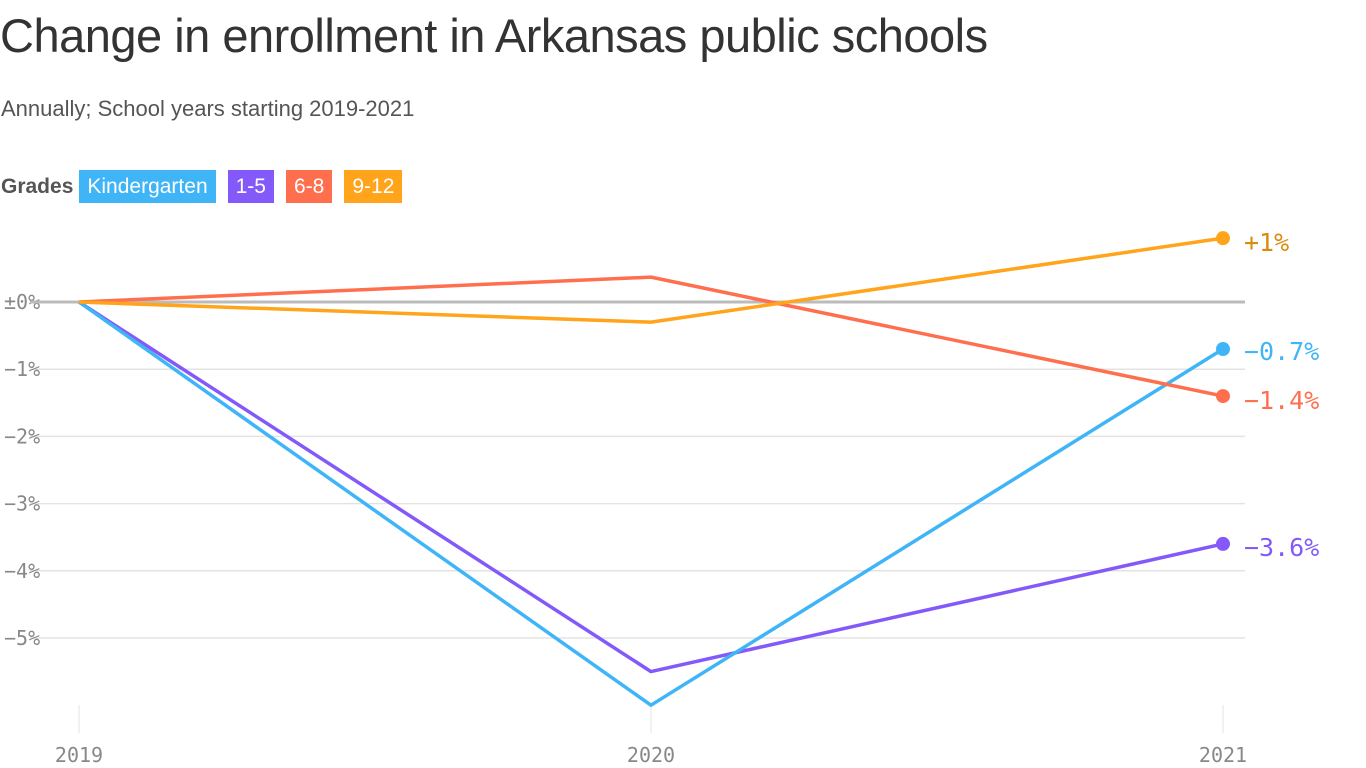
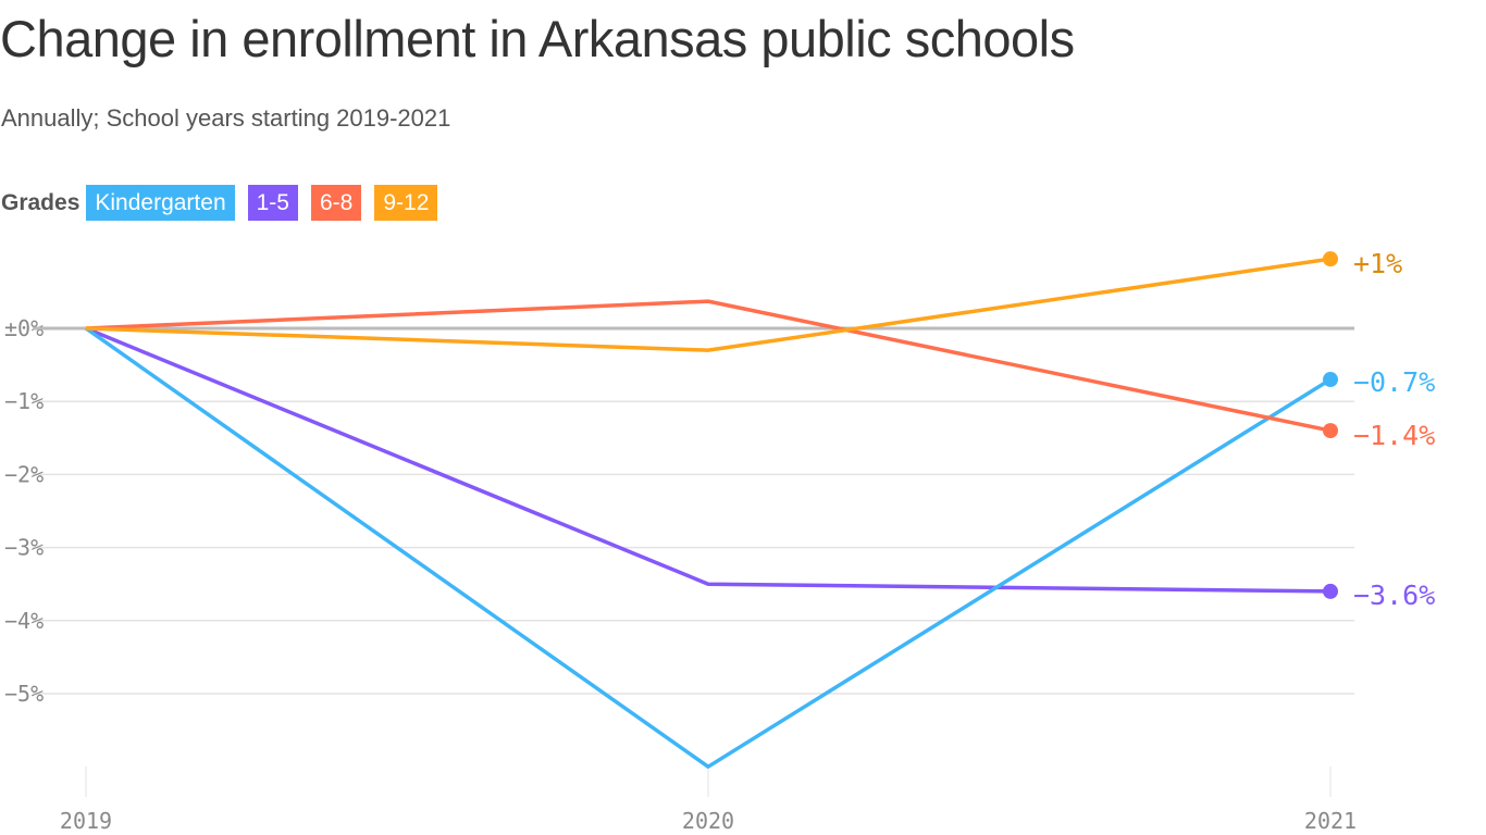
1-5/2020: -5.5% -> -3.5%
